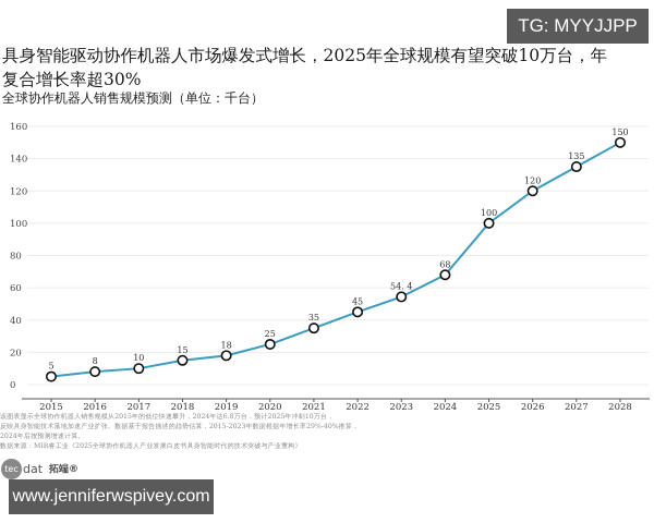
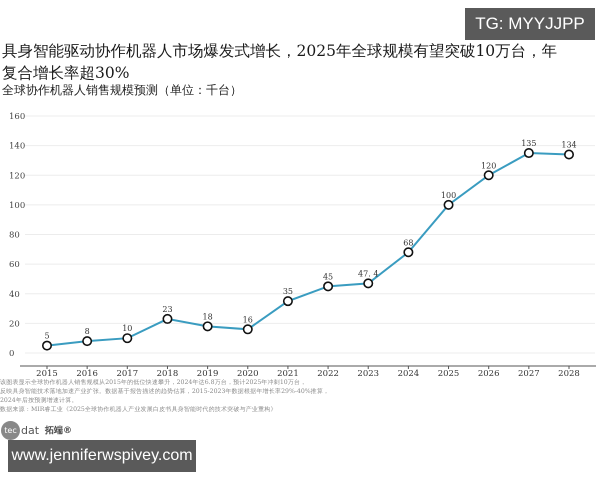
2018: 15 -> 23
2020: 25 -> 16
2023: 54 -> 47
2028: 150 -> 134
